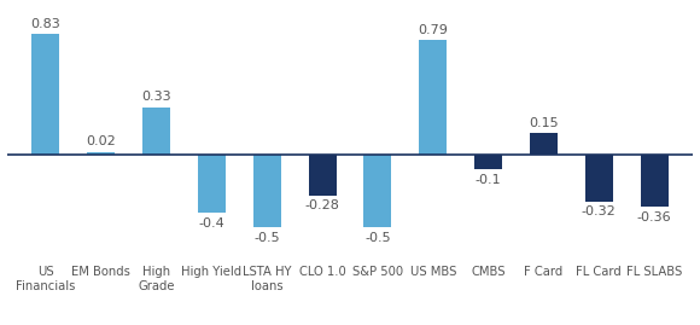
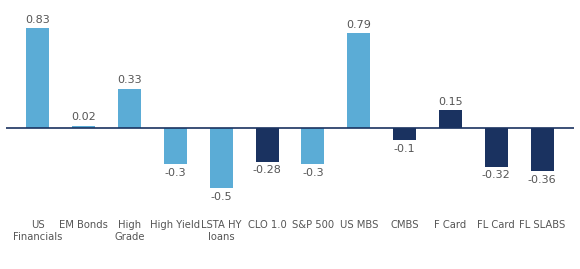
High Yield: -0.4 -> -0.3
S&P 500: -0.5 -> -0.3
